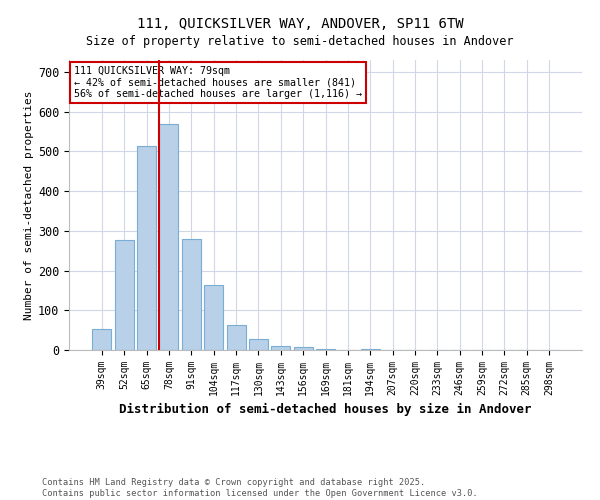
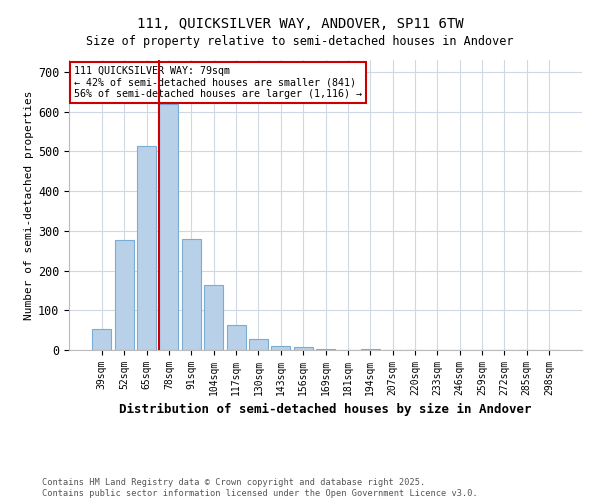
78sqm: 569 -> 620
